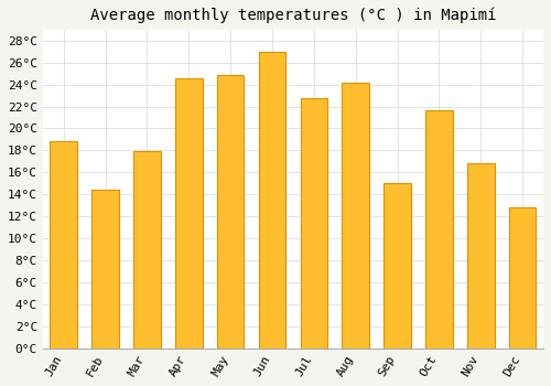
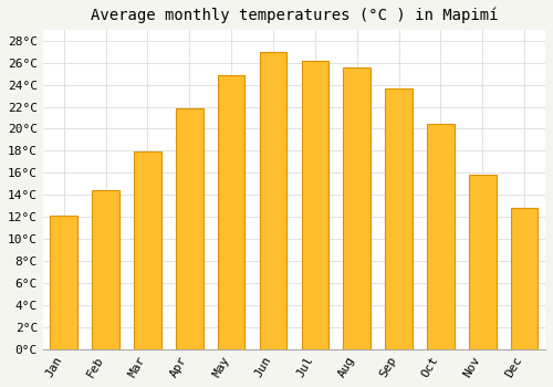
Jan: 18.8°C -> 12.1°C
Apr: 24.6°C -> 21.9°C
Jul: 22.8°C -> 26.2°C
Aug: 24.2°C -> 25.6°C
Sep: 15.0°C -> 23.7°C
Oct: 21.6°C -> 20.4°C
Nov: 16.8°C -> 15.8°C
